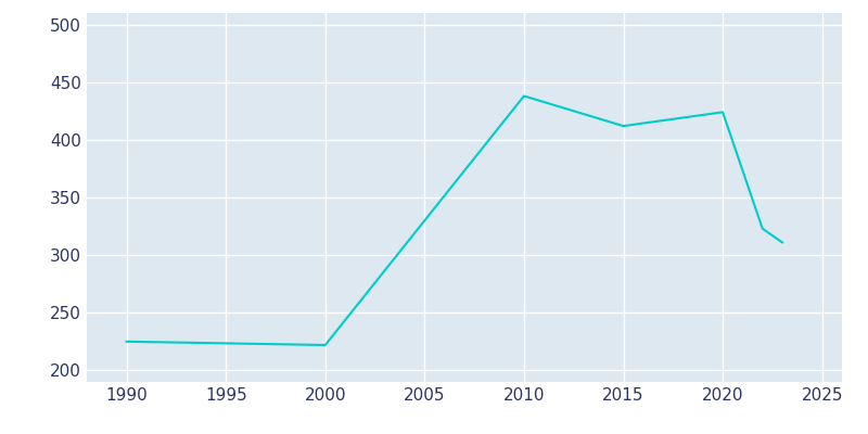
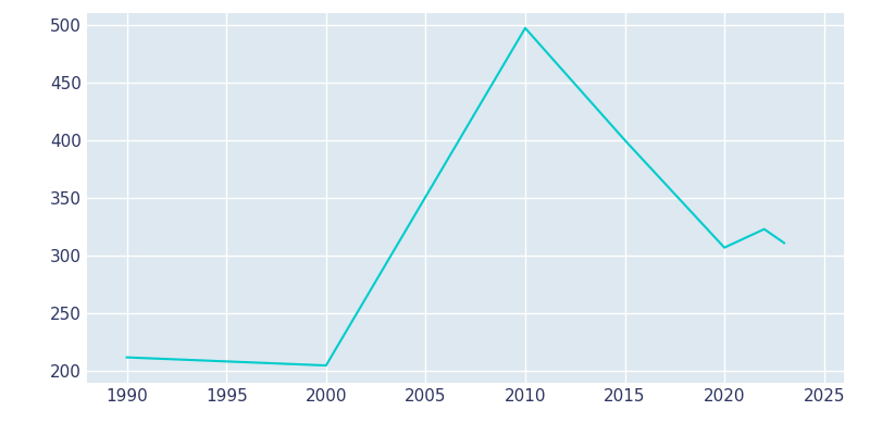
1990: 225 -> 212
2000: 222 -> 205
2010: 438 -> 497
2015: 412 -> 400
2020: 424 -> 307
